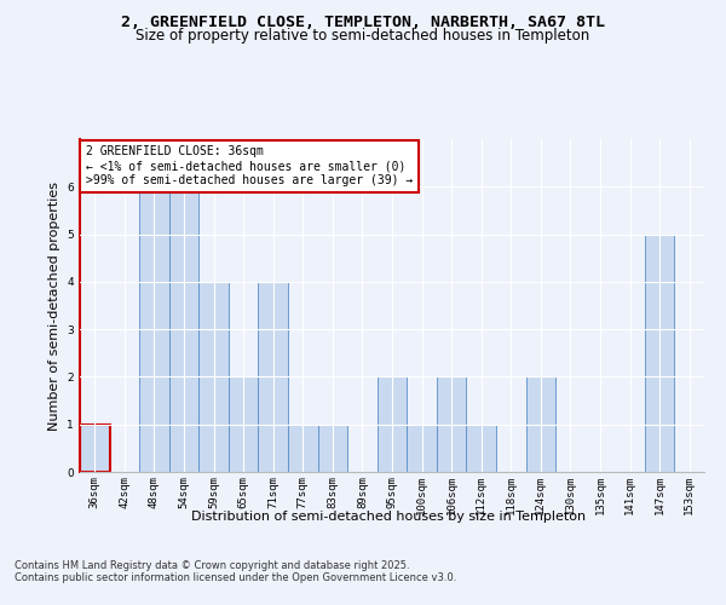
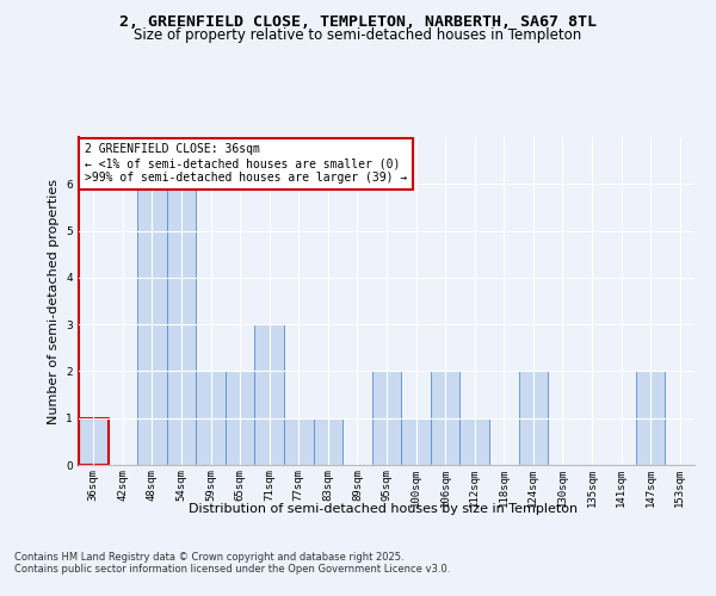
59sqm: 4 -> 2
71sqm: 4 -> 3
147sqm: 5 -> 2
